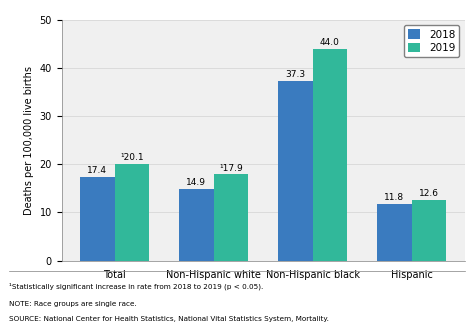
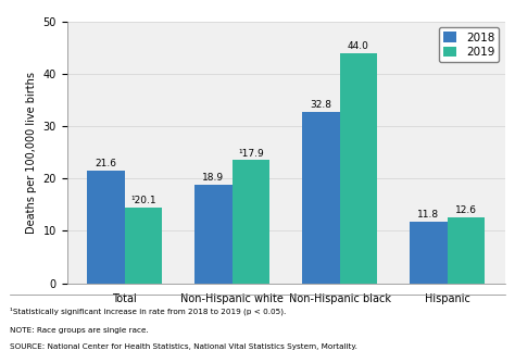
2018/Total: 17.4 -> 21.6
2019/Total: 20.1 -> 14.5
2018/Non-Hispanic white: 14.9 -> 18.9
2019/Non-Hispanic white: 17.9 -> 23.5
2018/Non-Hispanic black: 37.3 -> 32.8
